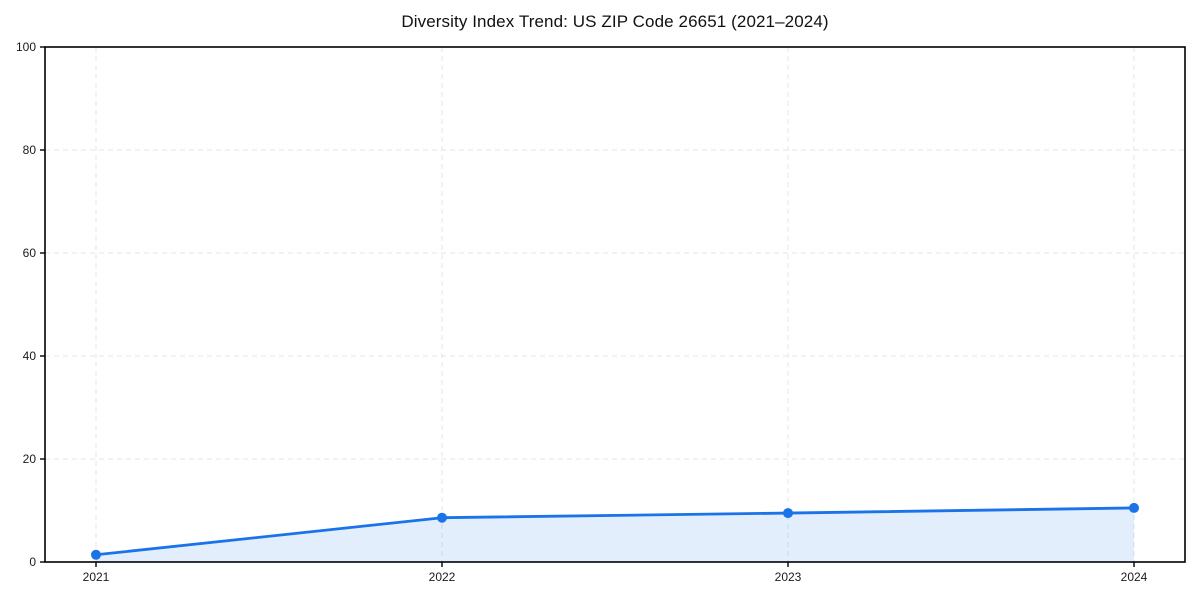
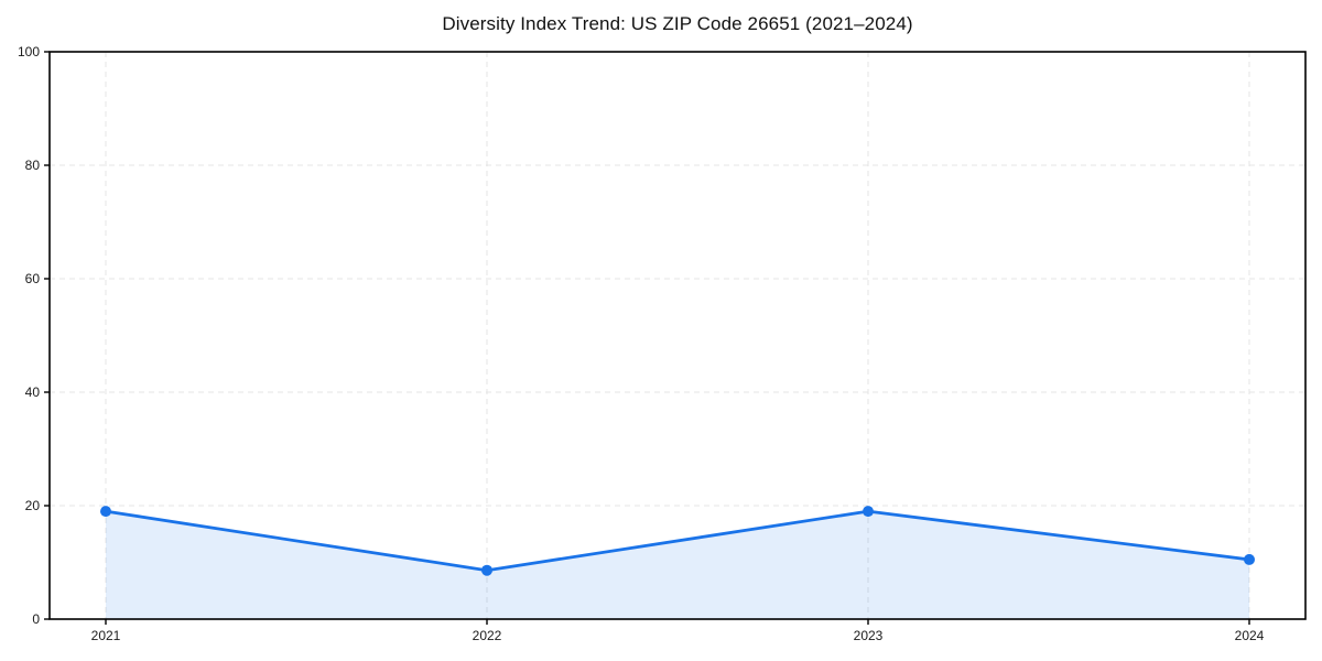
2021: 1 -> 19
2023: 10 -> 19
